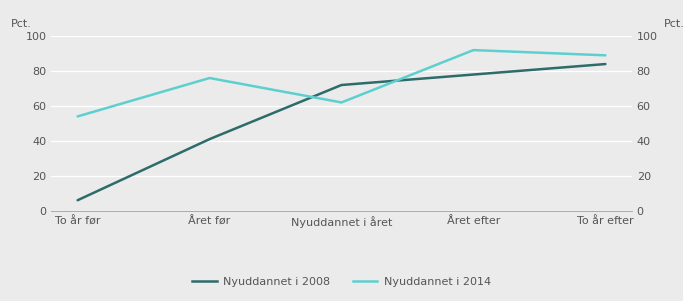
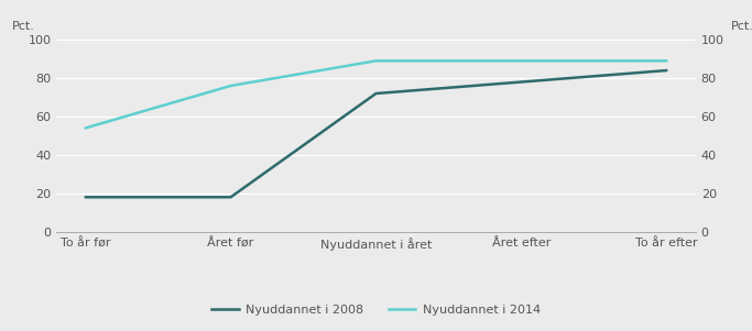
Nyuddannet i 2008/To år før: 6 -> 18
Nyuddannet i 2008/Året før: 41 -> 18
Nyuddannet i 2014/Nyuddannet i året: 62 -> 89
Nyuddannet i 2014/Året efter: 92 -> 89
